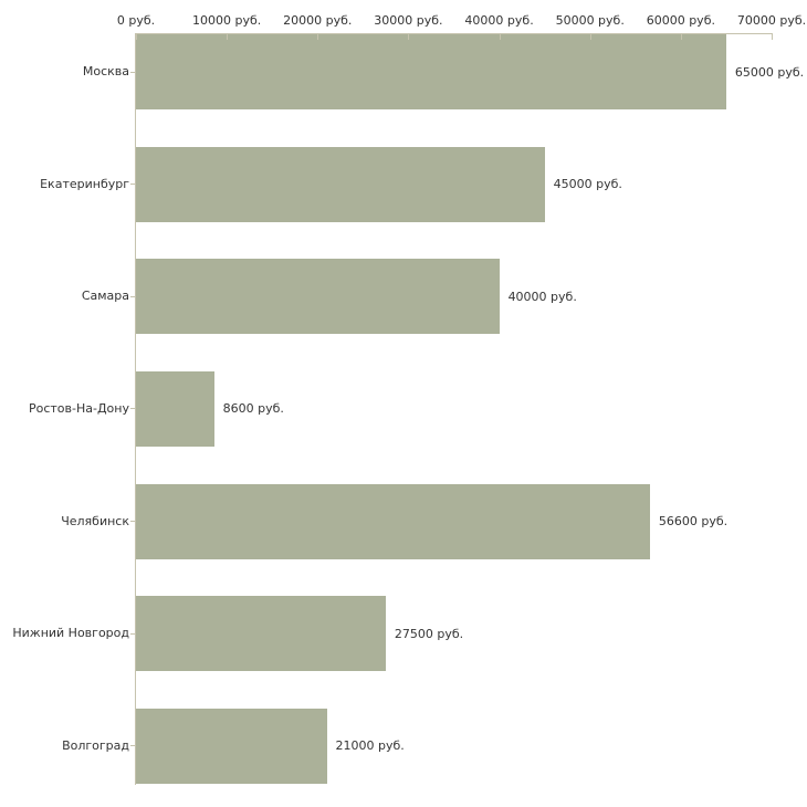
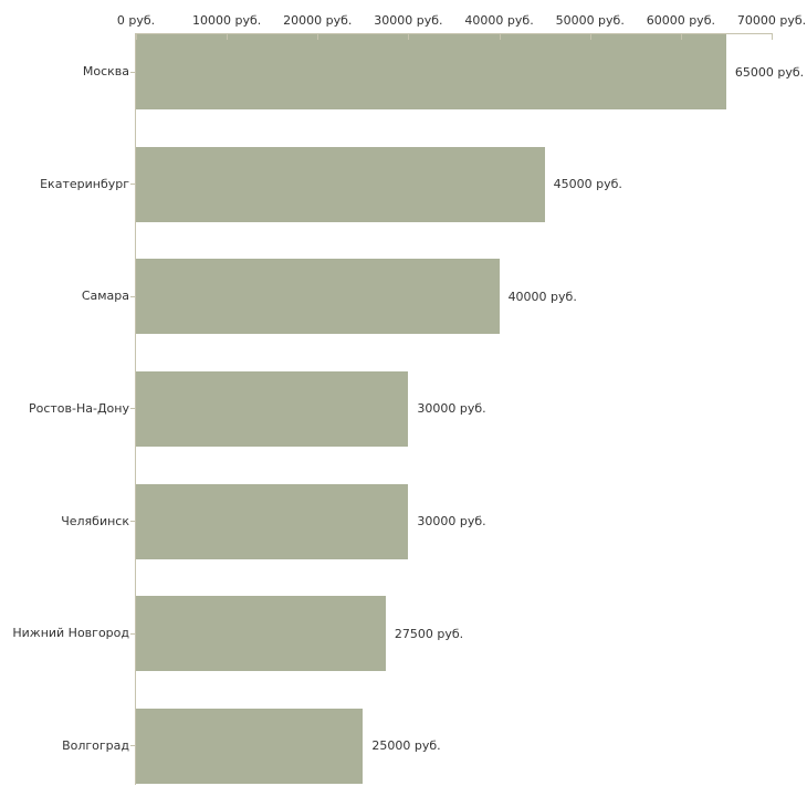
Ростов-На-Дону: 8600 -> 30000
Челябинск: 56600 -> 30000
Волгоград: 21000 -> 25000
